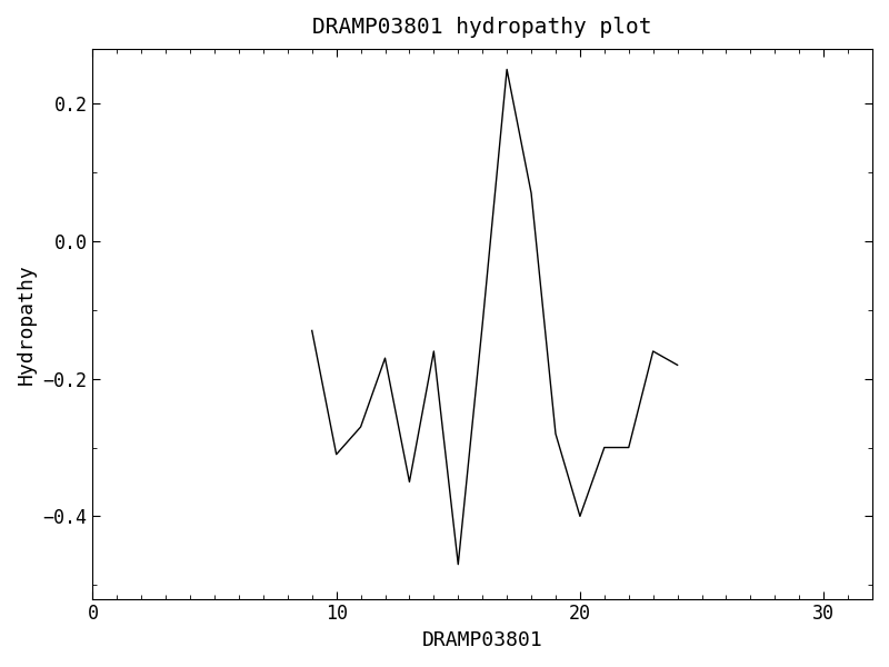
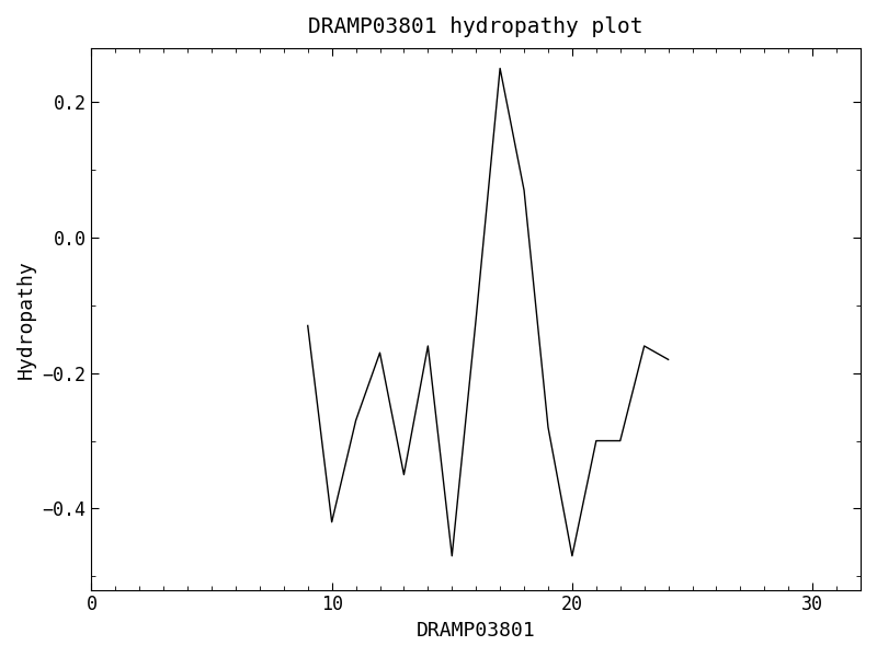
10: -0.31 -> -0.42
20: -0.40 -> -0.47
